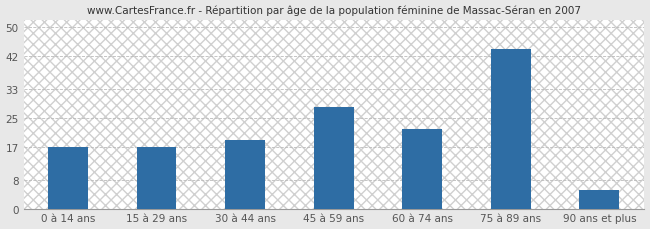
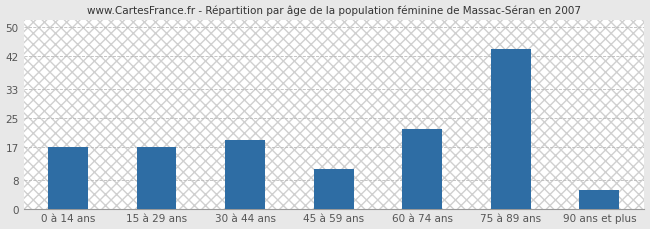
45 à 59 ans: 28 -> 11
